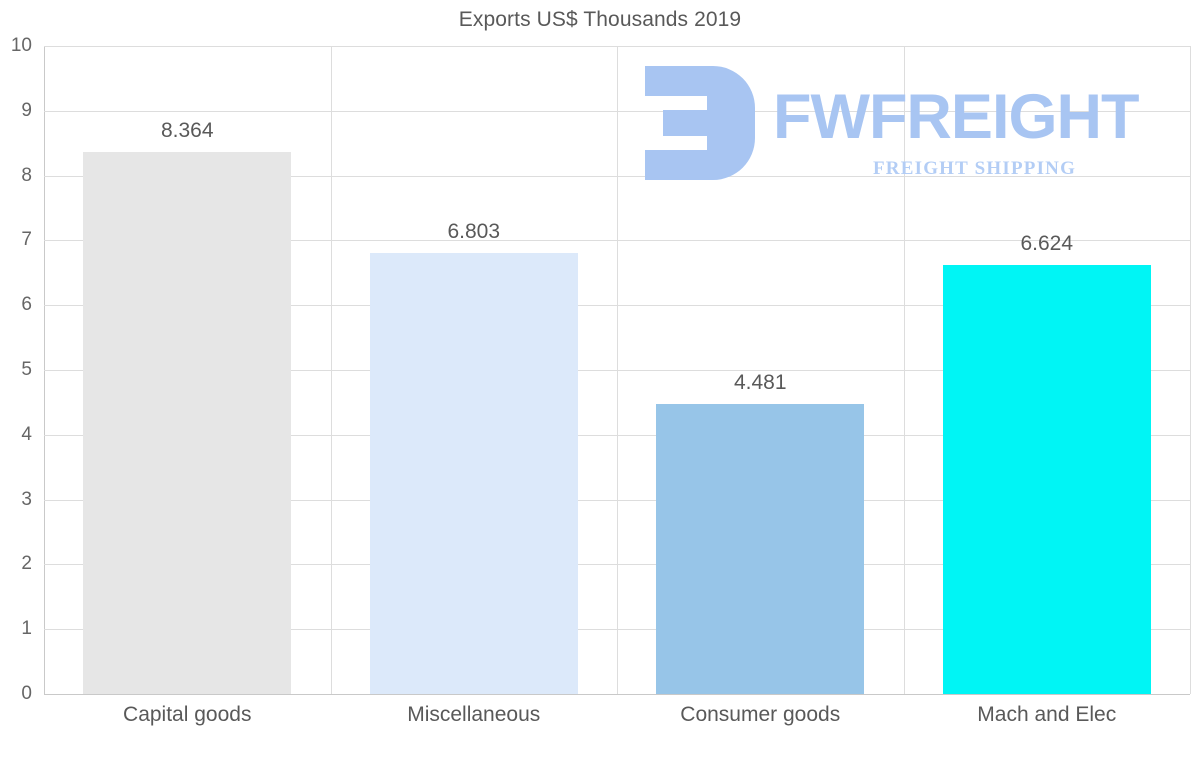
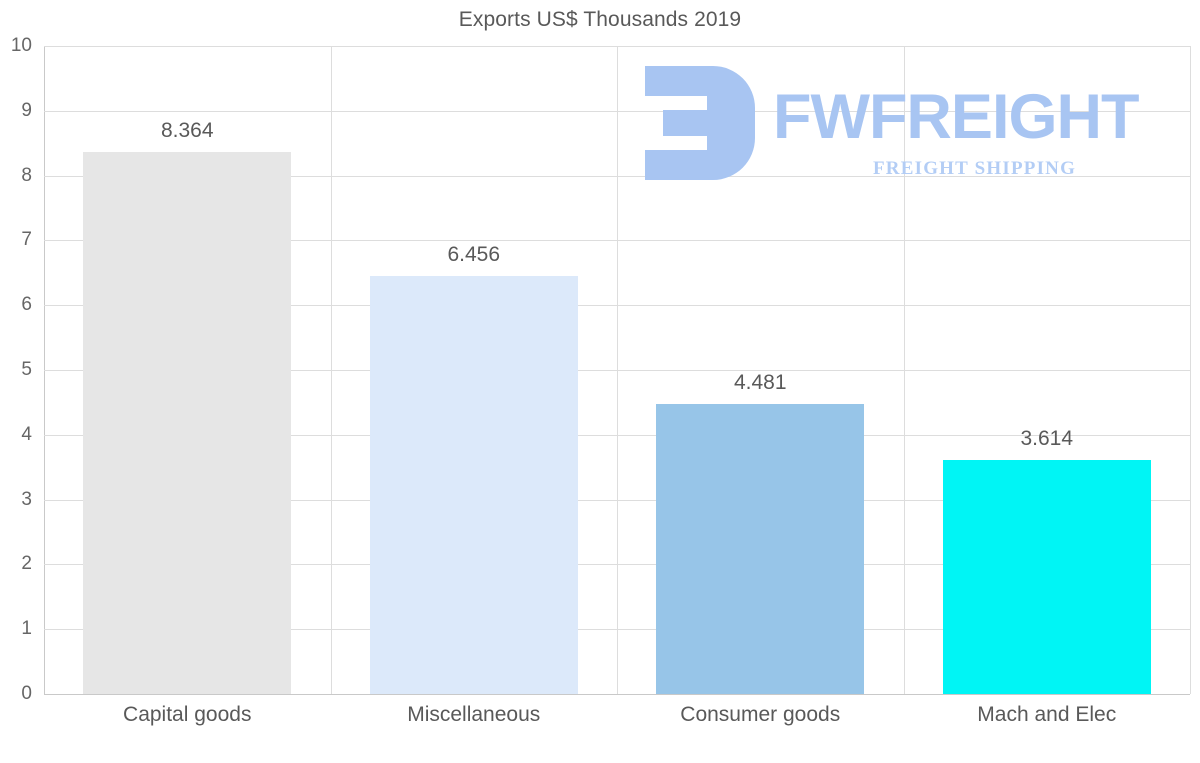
Miscellaneous: 6.803 -> 6.456
Mach and Elec: 6.624 -> 3.614
